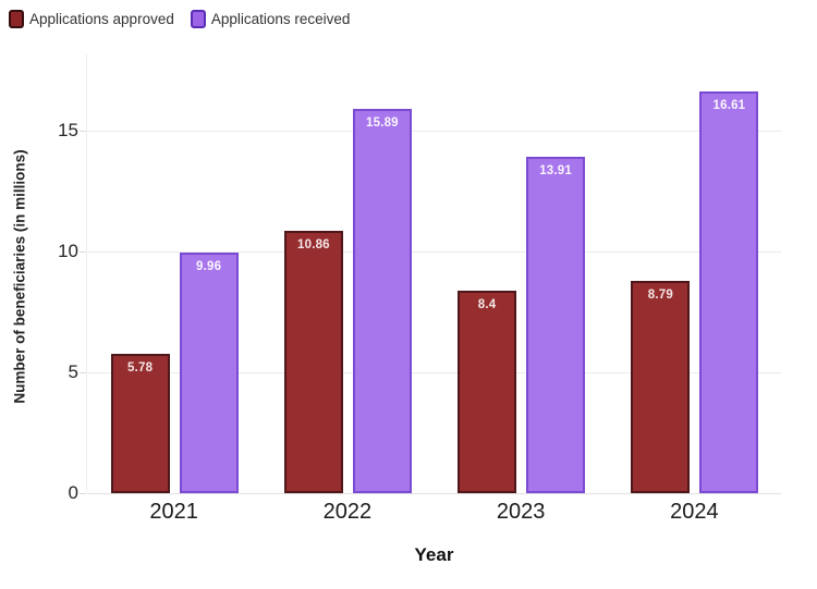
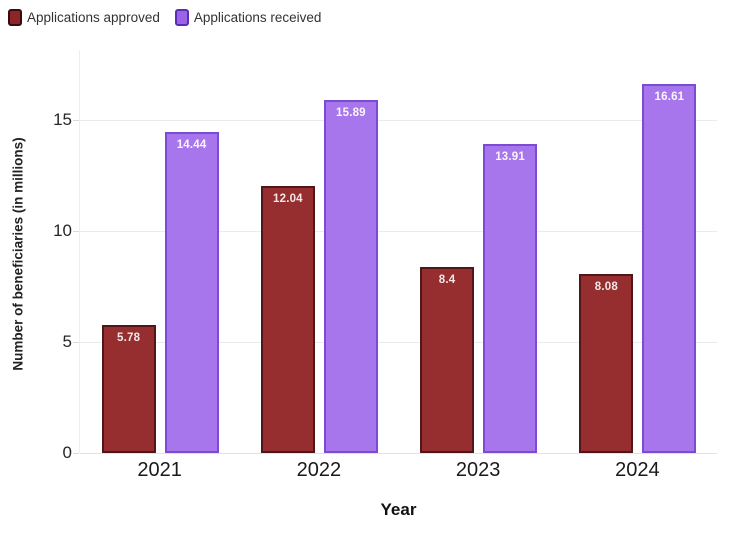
Applications received/2021: 9.96 -> 14.44
Applications approved/2022: 10.86 -> 12.04
Applications approved/2024: 8.79 -> 8.08
